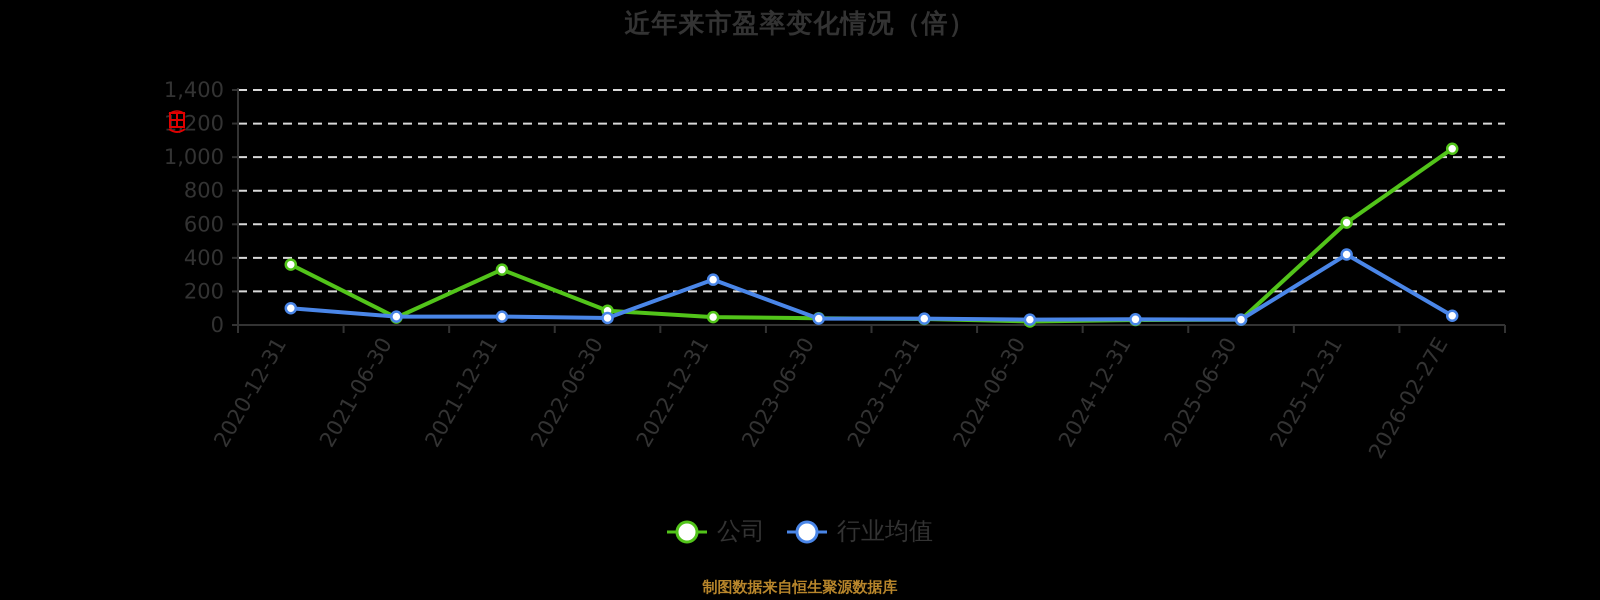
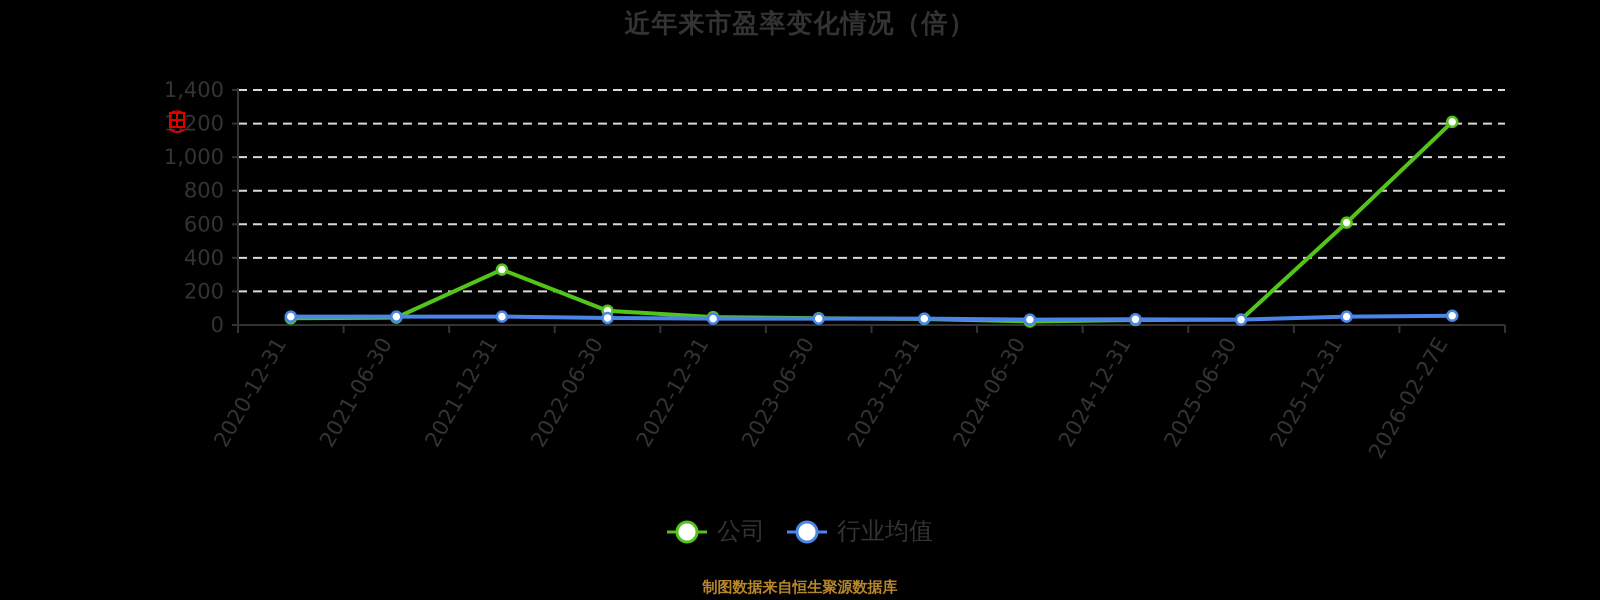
公司/2020-12-31: 360 -> 40
行业均值/2020-12-31: 100 -> 50
行业均值/2022-12-31: 270 -> 40
行业均值/2025-12-31: 420 -> 50
公司/2026-02-27E: 1050 -> 1210
